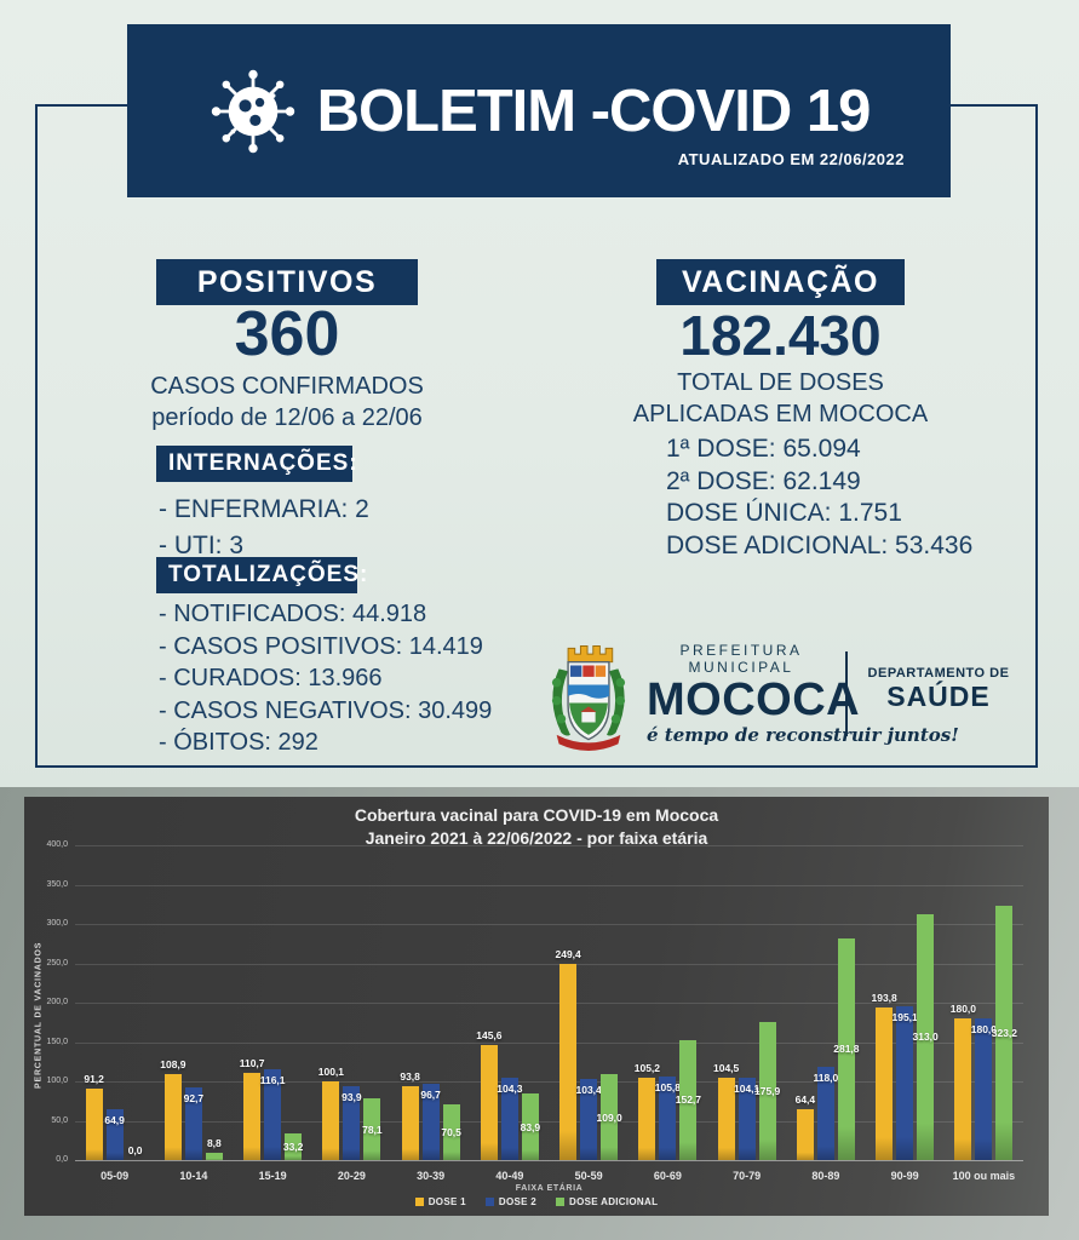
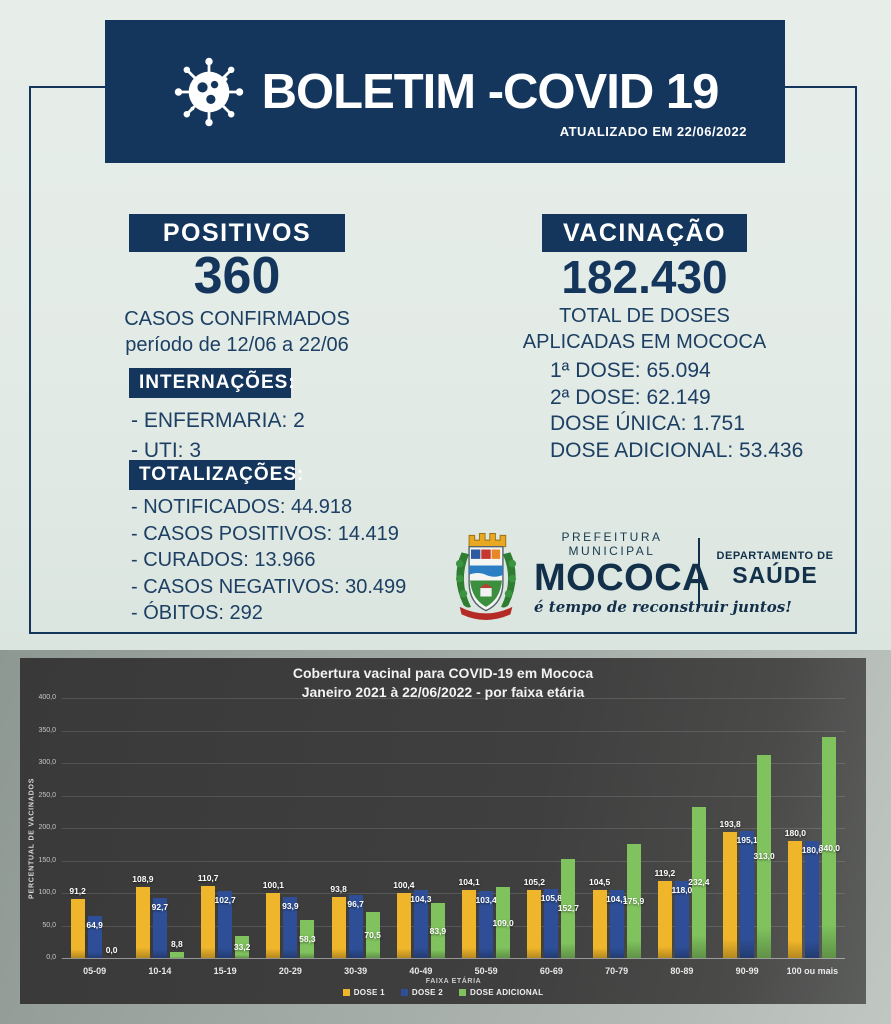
DOSE 2/15-19: 116,1 -> 102,7
DOSE ADICIONAL/20-29: 78,1 -> 58,3
DOSE 1/40-49: 145,6 -> 100,4
DOSE 1/50-59: 249,4 -> 104,1
DOSE 1/80-89: 64,4 -> 119,2
DOSE ADICIONAL/80-89: 281,8 -> 232,4
DOSE ADICIONAL/100 ou mais: 323,2 -> 340,0
